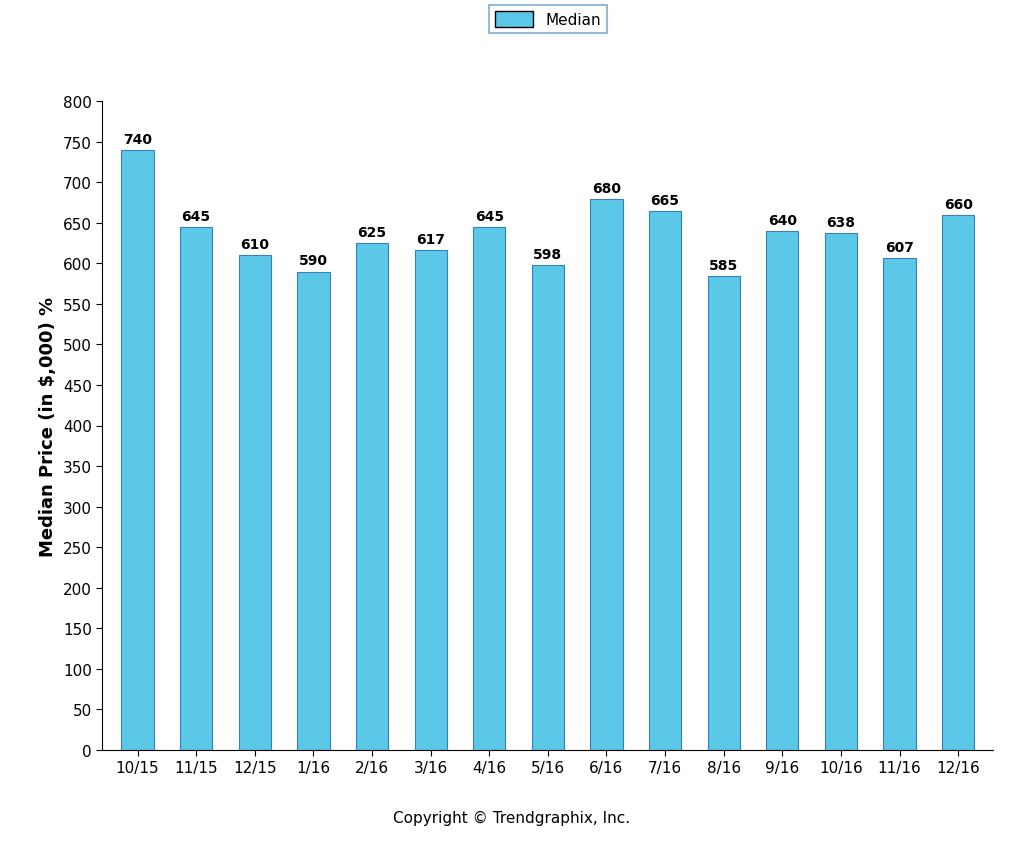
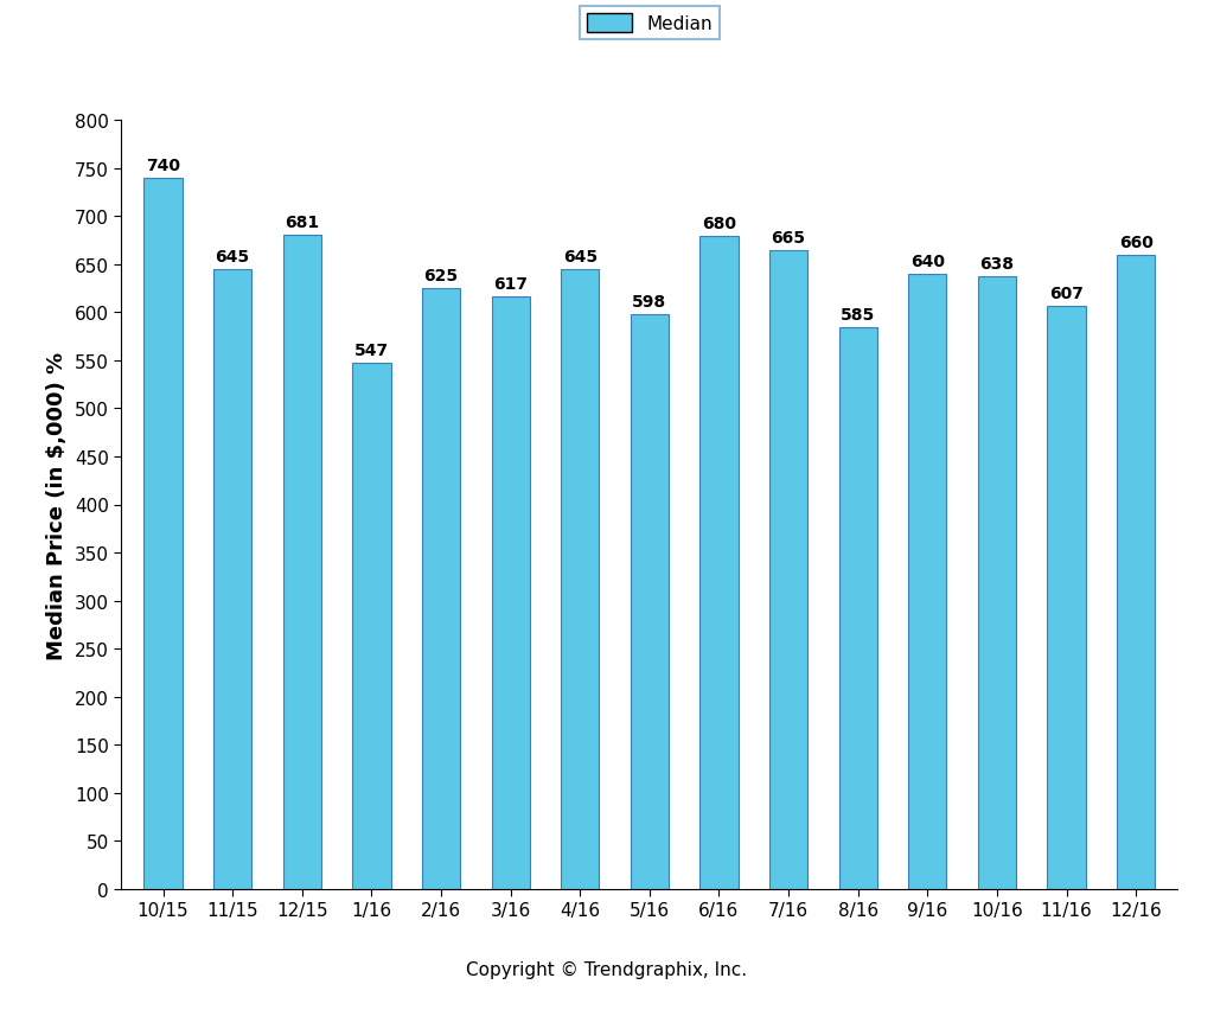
12/15: 610 -> 681
1/16: 590 -> 547
